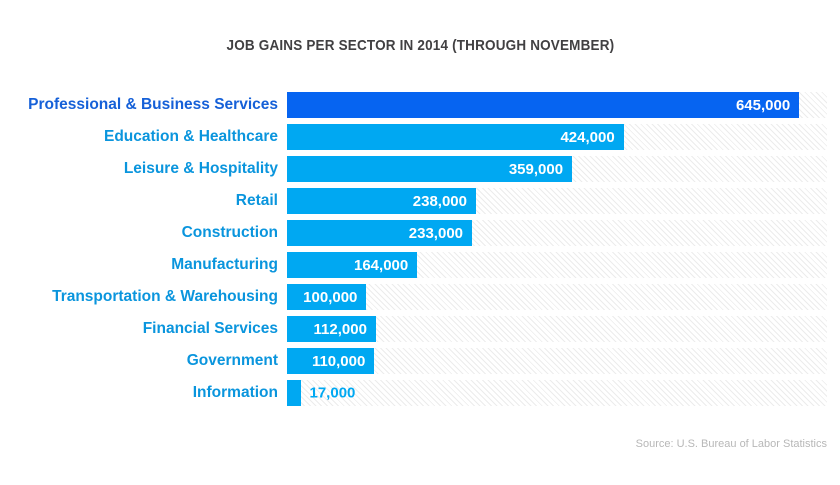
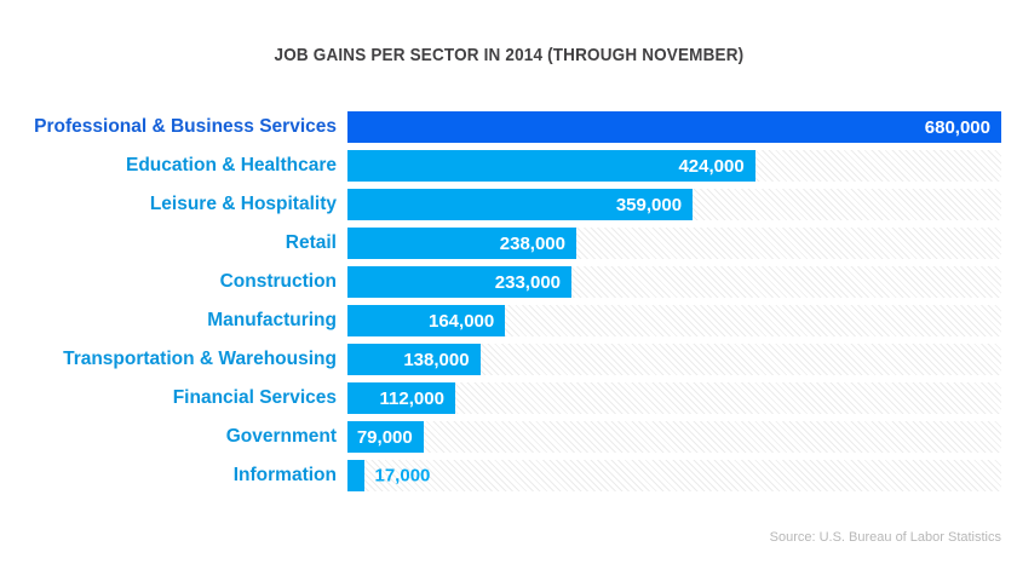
Professional & Business Services: 645,000 -> 680,000
Transportation & Warehousing: 100,000 -> 138,000
Government: 110,000 -> 79,000
